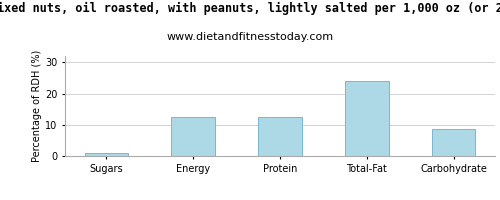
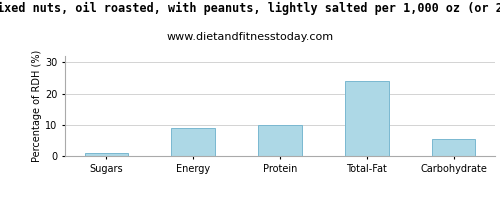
Energy: 12.5 -> 9.0
Protein: 12.5 -> 10.0
Carbohydrate: 8.5 -> 5.5
